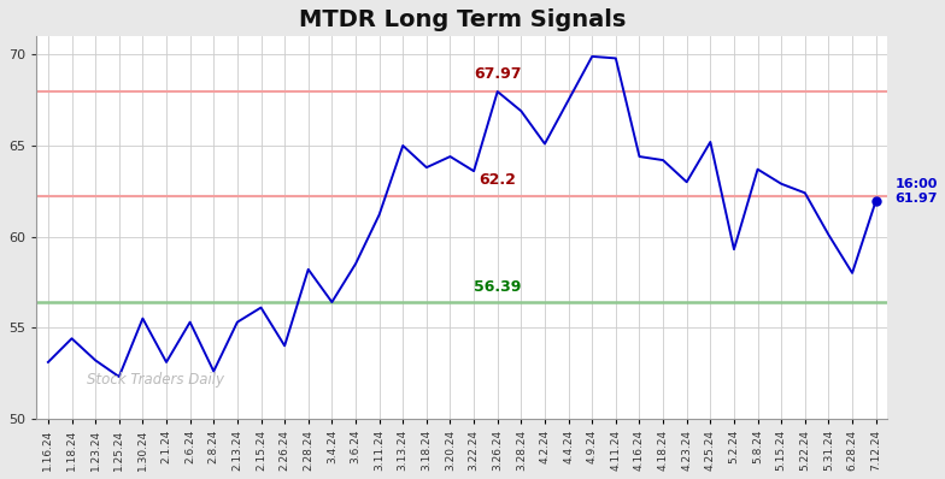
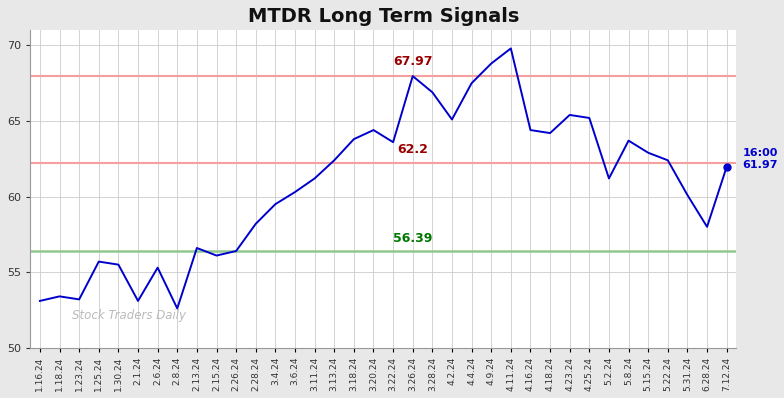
1.18.24: 54.4 -> 53.4
1.25.24: 52.3 -> 55.7
2.13.24: 55.3 -> 56.6
2.26.24: 54.0 -> 56.4
3.4.24: 56.4 -> 59.5
3.6.24: 58.5 -> 60.3
3.13.24: 65.0 -> 62.4
4.9.24: 69.9 -> 68.8
4.23.24: 63.0 -> 65.4
5.2.24: 59.3 -> 61.2
